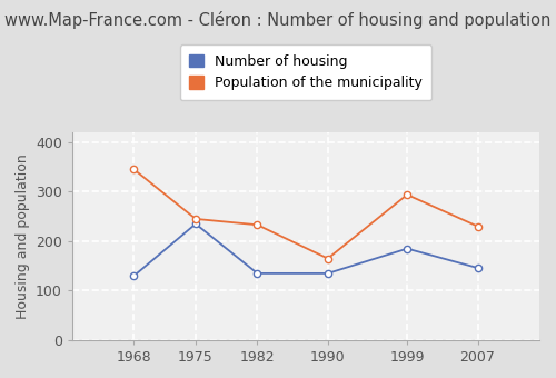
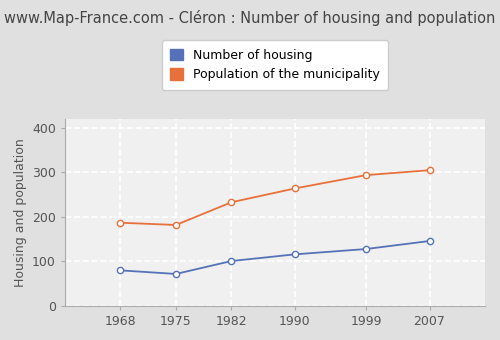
Number of housing/1968: 130 -> 80
Population of the municipality/1968: 345 -> 187
Number of housing/1975: 235 -> 72
Population of the municipality/1975: 245 -> 182
Number of housing/1982: 135 -> 101
Number of housing/1990: 135 -> 116
Population of the municipality/1990: 165 -> 264
Number of housing/1999: 185 -> 128
Population of the municipality/2007: 230 -> 305
